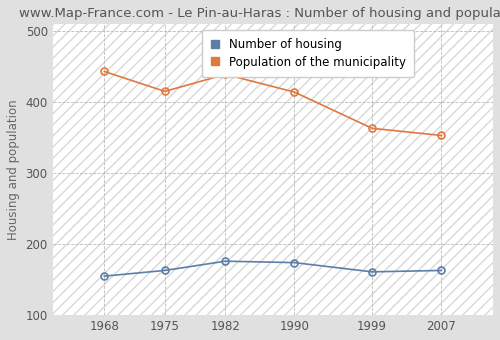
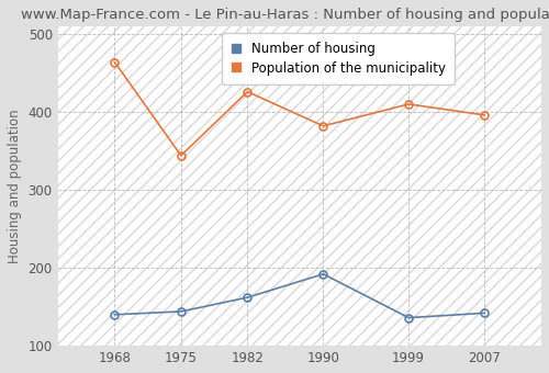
Number of housing/1968: 155 -> 140
Population of the municipality/1968: 443 -> 464
Number of housing/1975: 163 -> 144
Population of the municipality/1975: 415 -> 344
Number of housing/1982: 176 -> 162
Population of the municipality/1982: 439 -> 426
Number of housing/1990: 174 -> 192
Population of the municipality/1990: 414 -> 382
Number of housing/1999: 161 -> 136
Population of the municipality/1999: 363 -> 410
Number of housing/2007: 163 -> 142
Population of the municipality/2007: 353 -> 396
